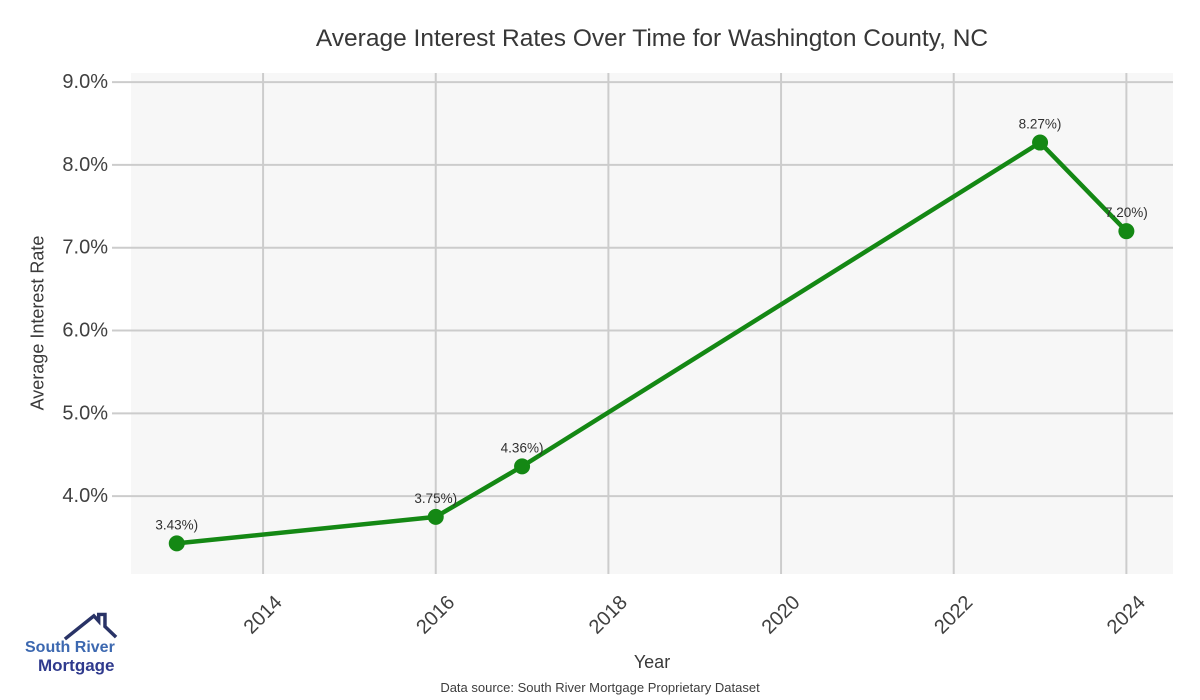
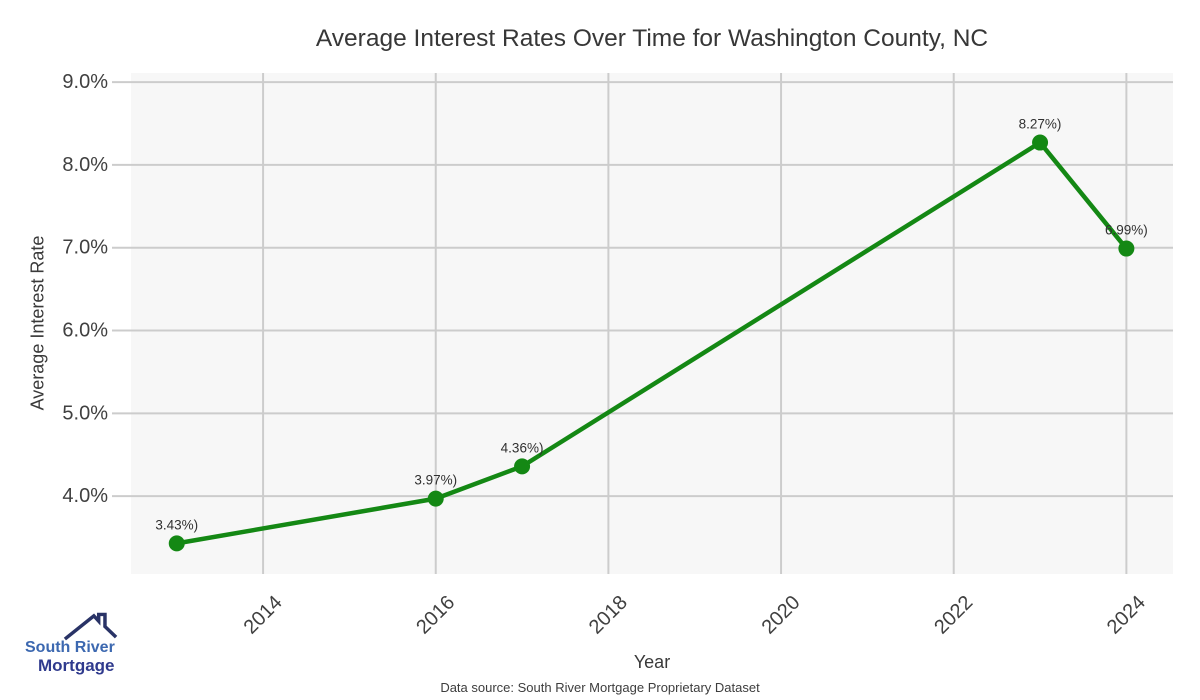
2016: 3.75% -> 3.97%
2024: 7.20% -> 6.99%
